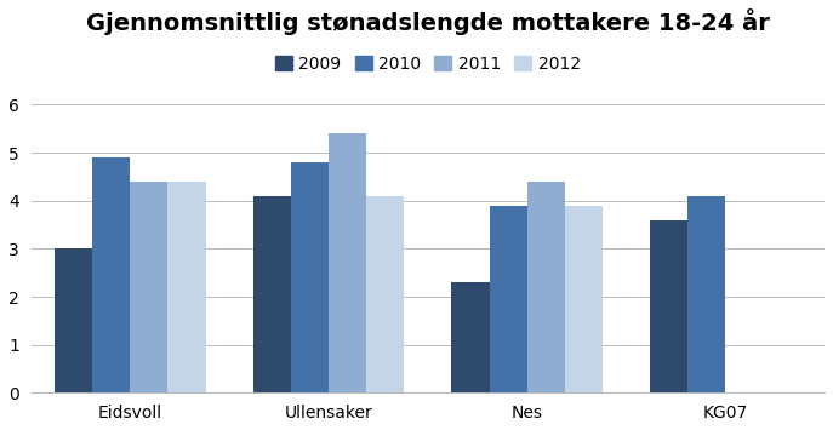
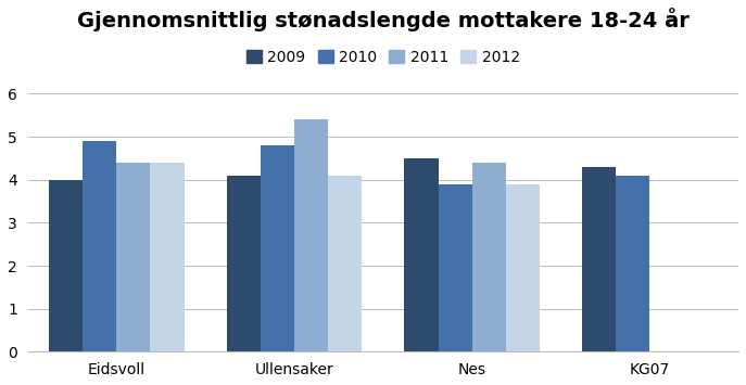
2009/Eidsvoll: 3.0 -> 4.0
2009/Nes: 2.3 -> 4.5
2009/KG07: 3.6 -> 4.3
